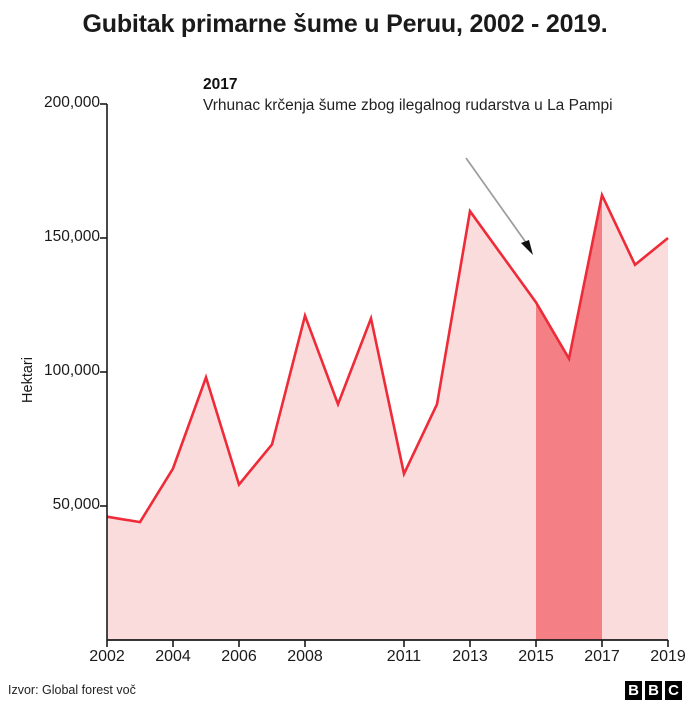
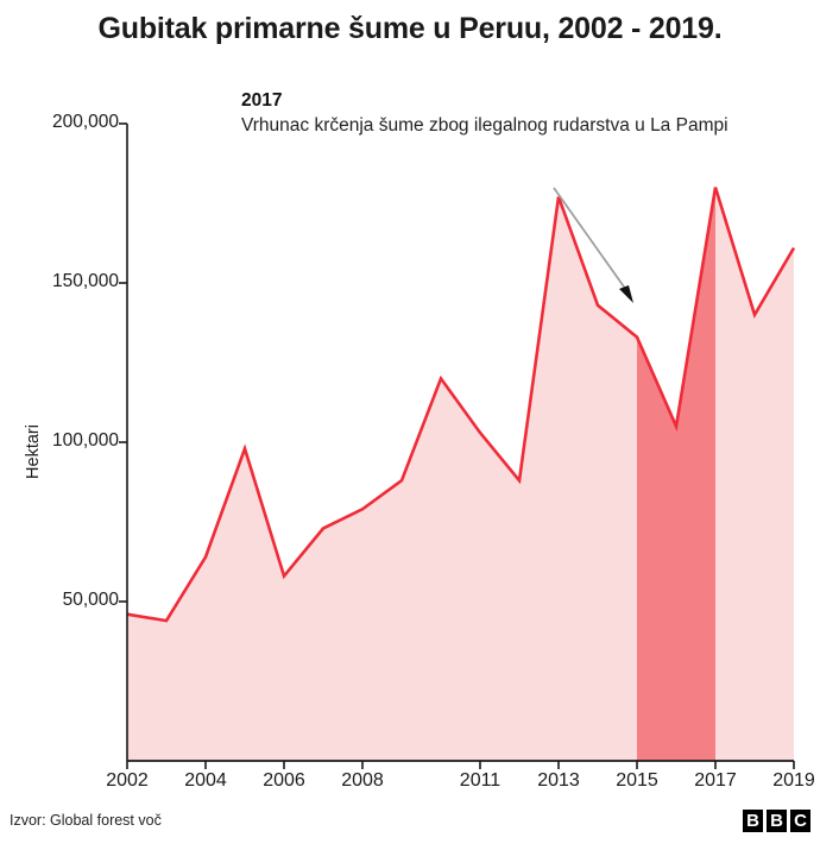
2008: 121000 -> 79000
2011: 62000 -> 103000
2013: 160000 -> 177000
2015: 126000 -> 133000
2017: 166000 -> 180000
2019: 150000 -> 161000
